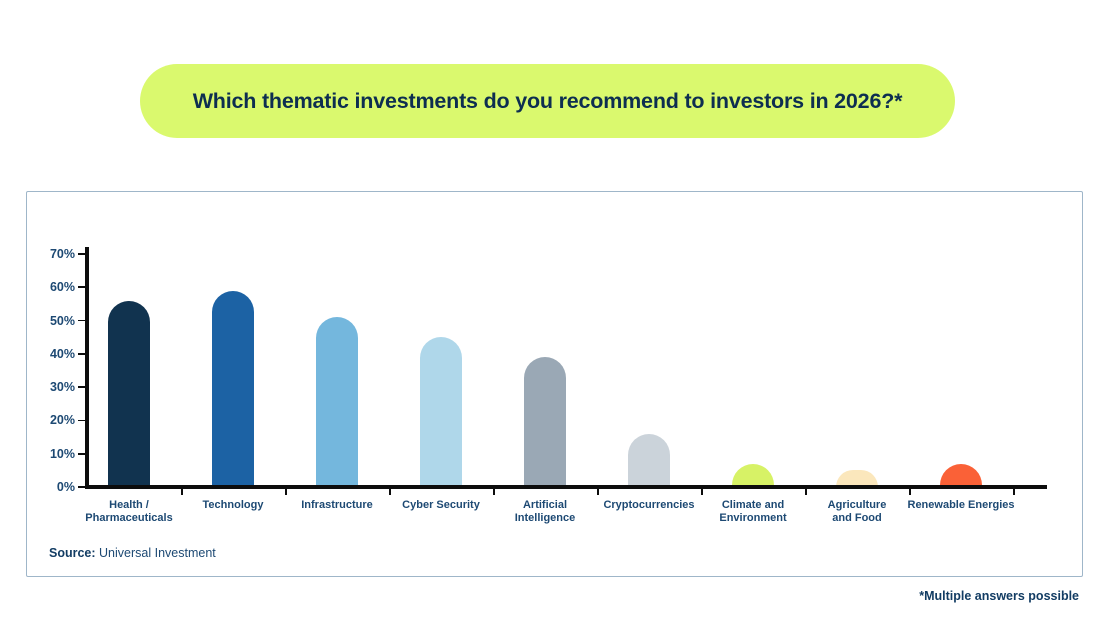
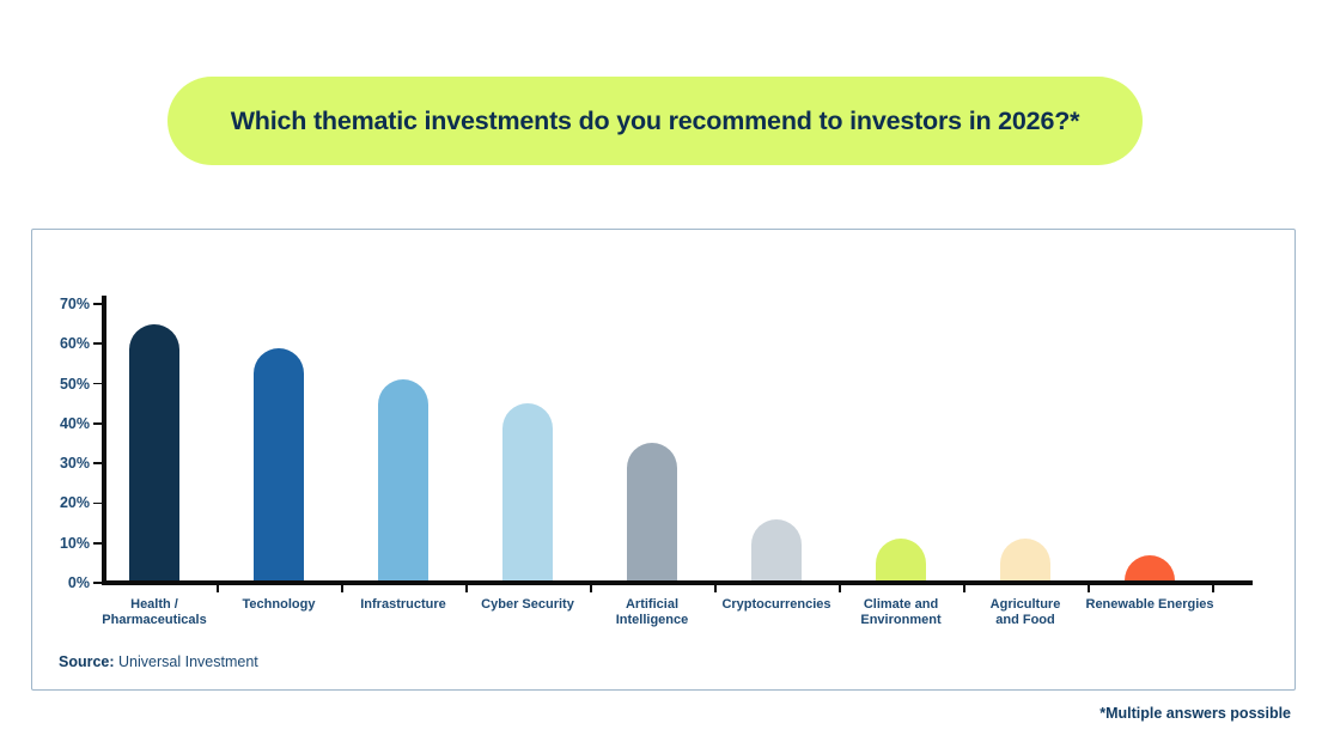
Health / Pharmaceuticals: 56% -> 65%
Artificial Intelligence: 39% -> 35%
Climate and Environment: 7% -> 11%
Agriculture and Food: 5% -> 11%
